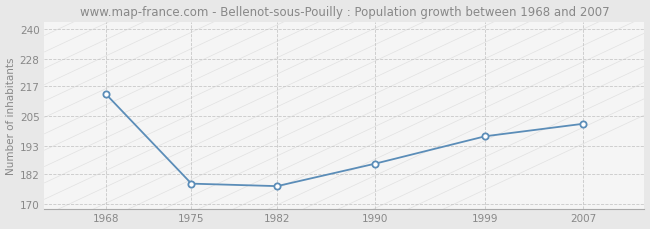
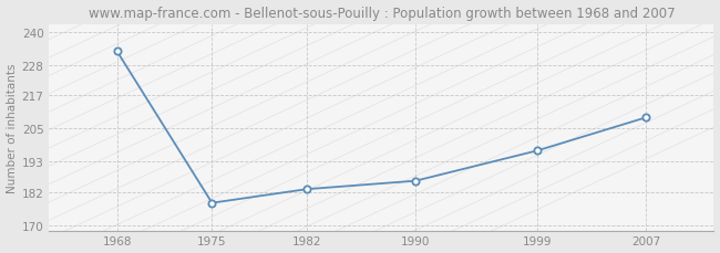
1968: 214 -> 233
1982: 177 -> 183
2007: 202 -> 209
